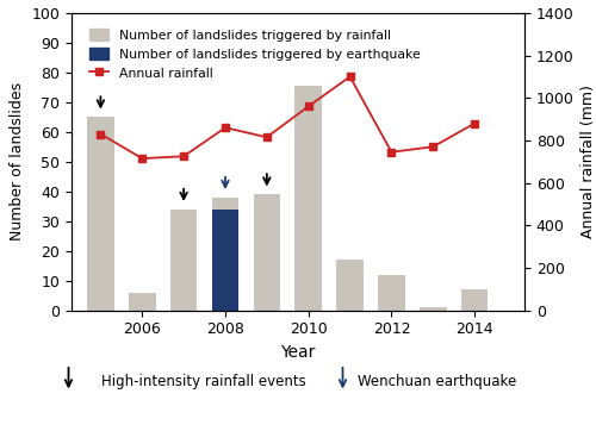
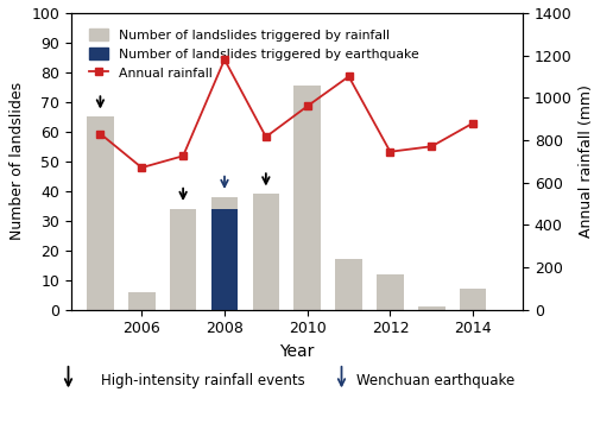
Annual rainfall/2006: 720 -> 670
Annual rainfall/2008: 860 -> 1180
